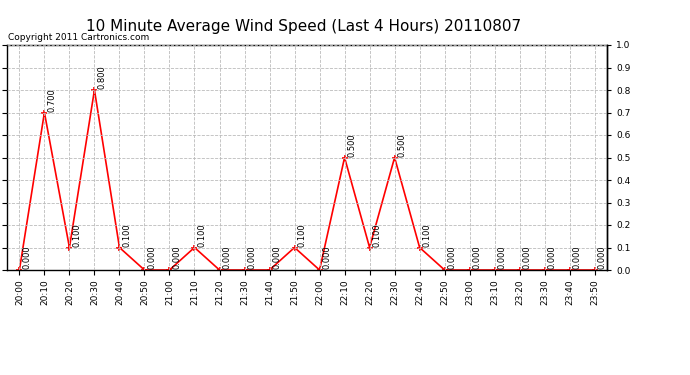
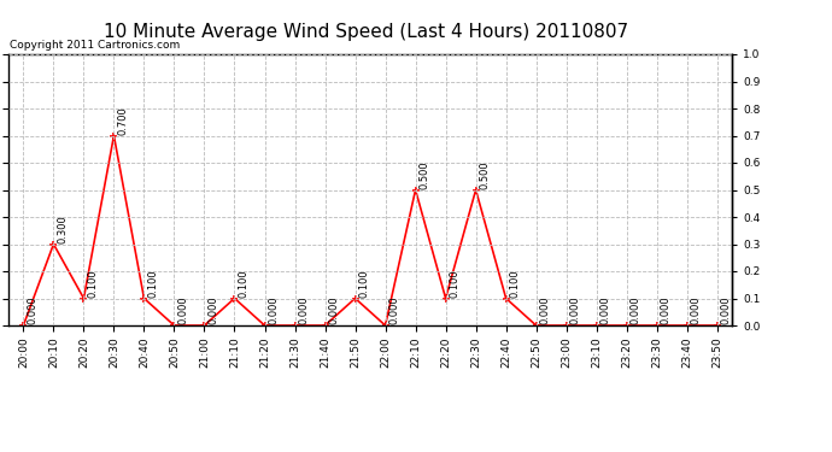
20:10: 0.700 -> 0.300
20:30: 0.800 -> 0.700
